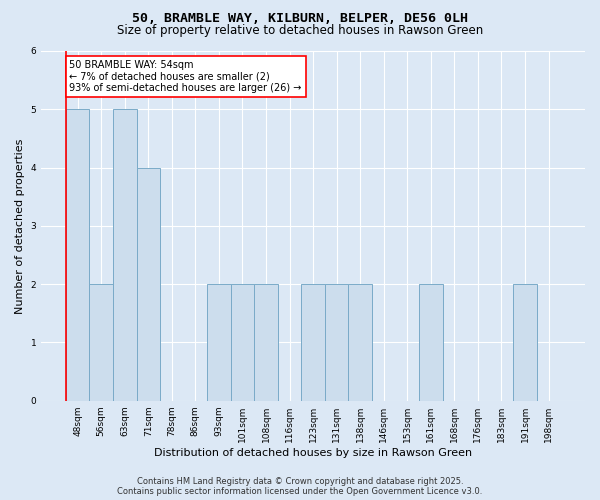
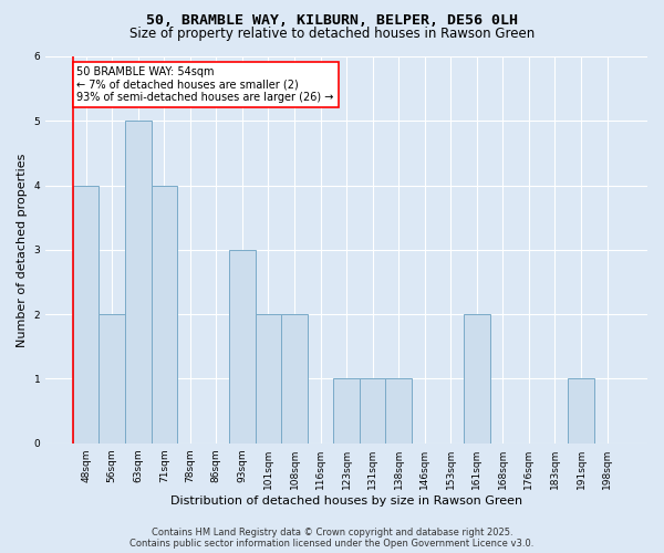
48sqm: 5 -> 4
93sqm: 2 -> 3
123sqm: 2 -> 1
131sqm: 2 -> 1
138sqm: 2 -> 1
191sqm: 2 -> 1
